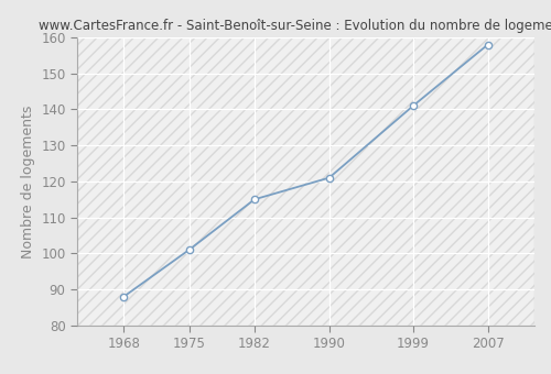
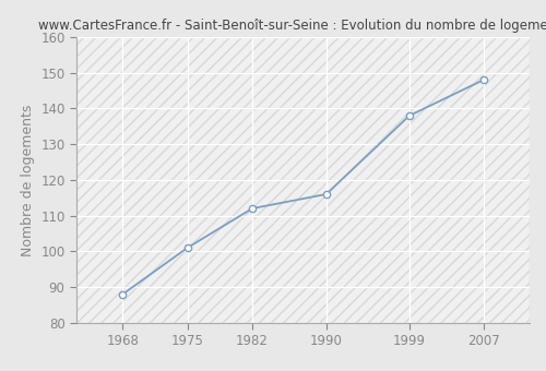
1982: 115 -> 112
1990: 121 -> 116
1999: 141 -> 138
2007: 158 -> 148
